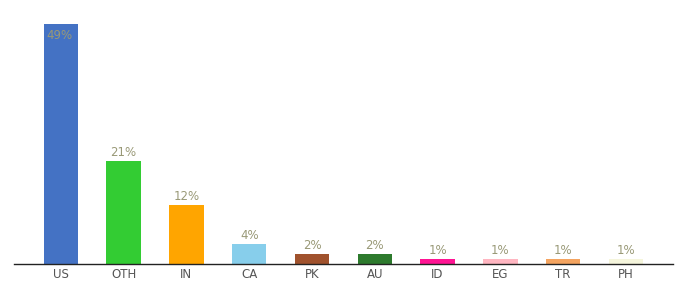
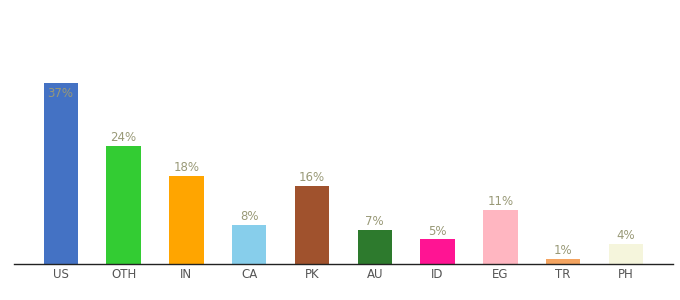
US: 49% -> 37%
OTH: 21% -> 24%
IN: 12% -> 18%
CA: 4% -> 8%
PK: 2% -> 16%
AU: 2% -> 7%
ID: 1% -> 5%
EG: 1% -> 11%
PH: 1% -> 4%
